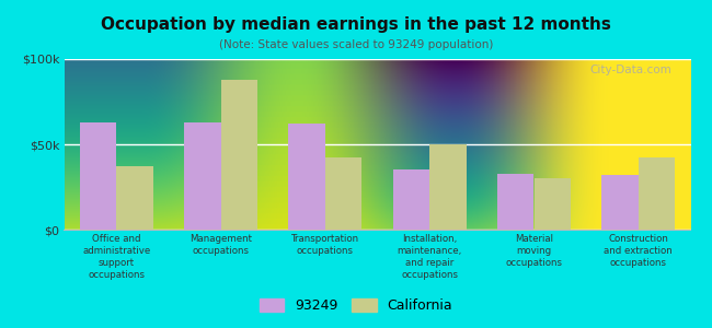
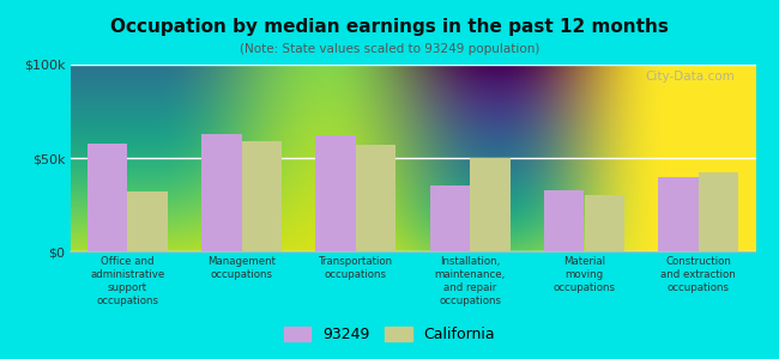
93249/Office and administrative support occupations: $63k -> $58k
California/Office and administrative support occupations: $37k -> $32k
California/Management occupations: $88k -> $59k
California/Transportation occupations: $42k -> $57k
93249/Construction and extraction occupations: $32k -> $40k
